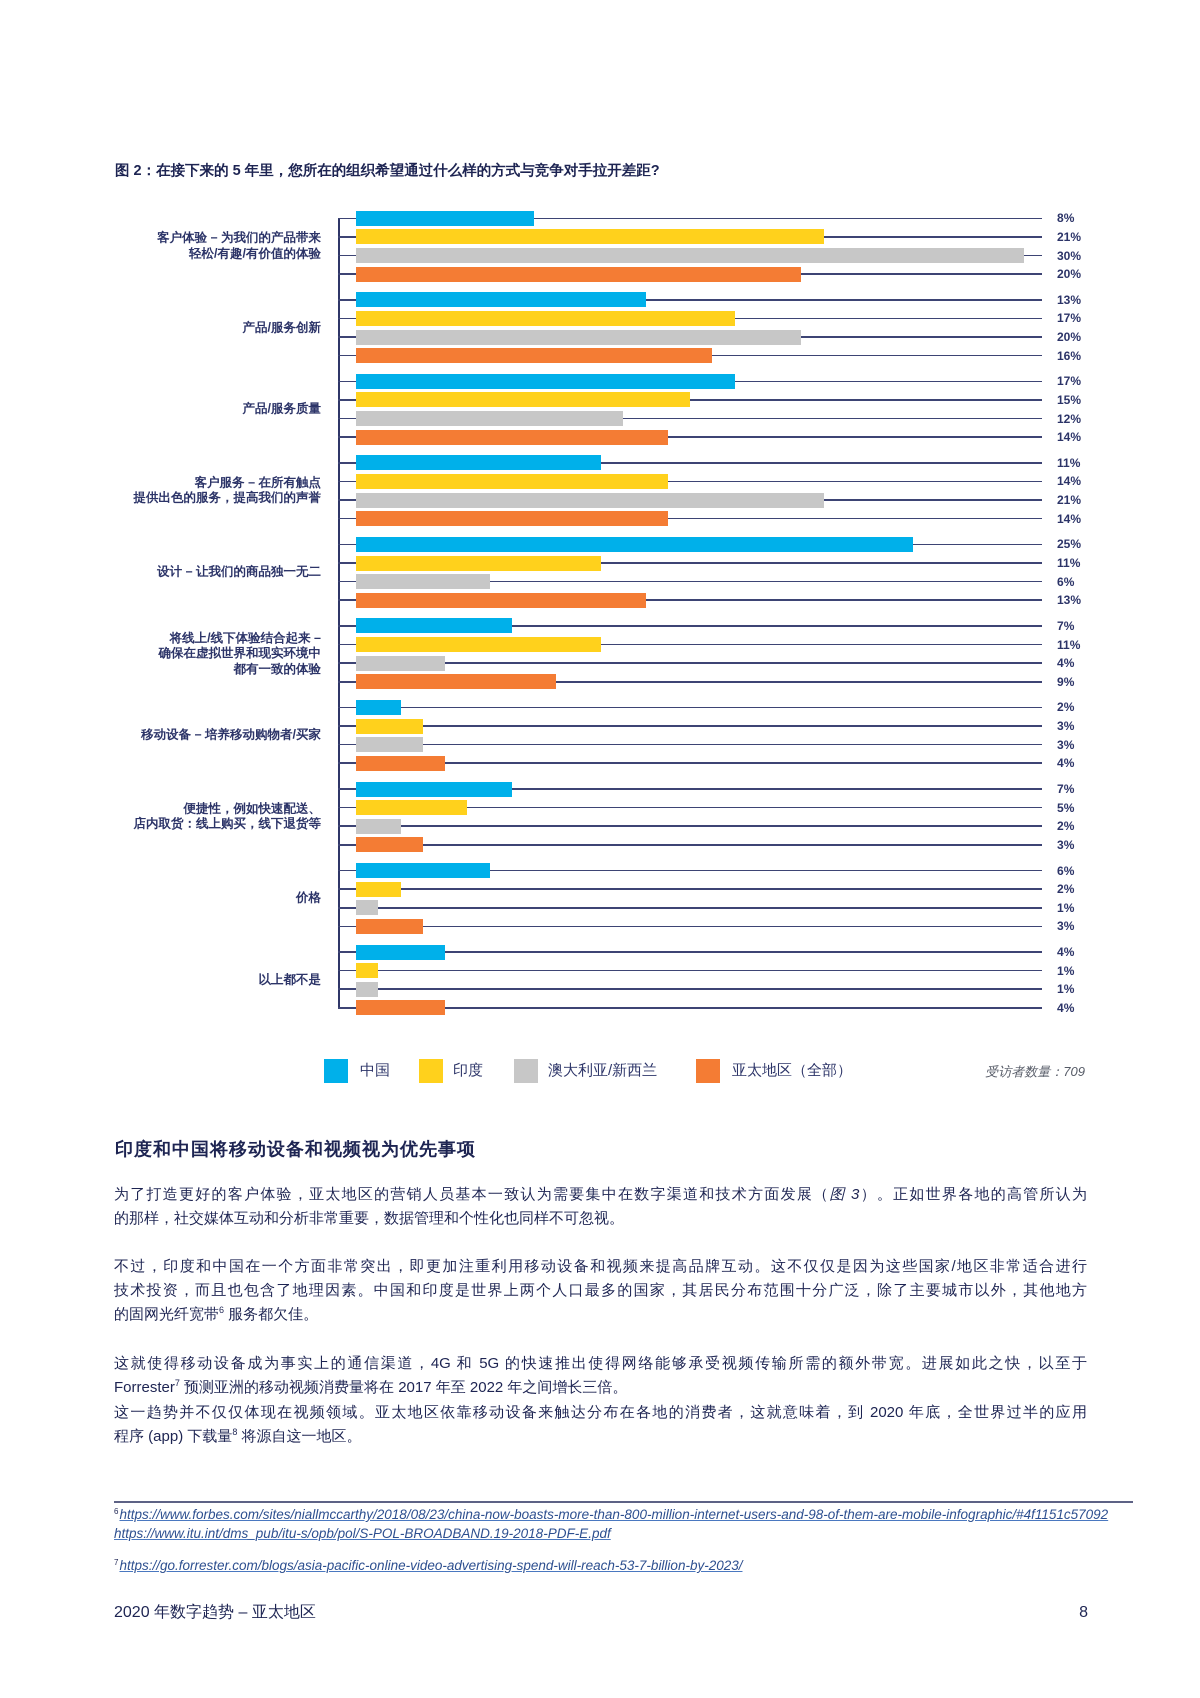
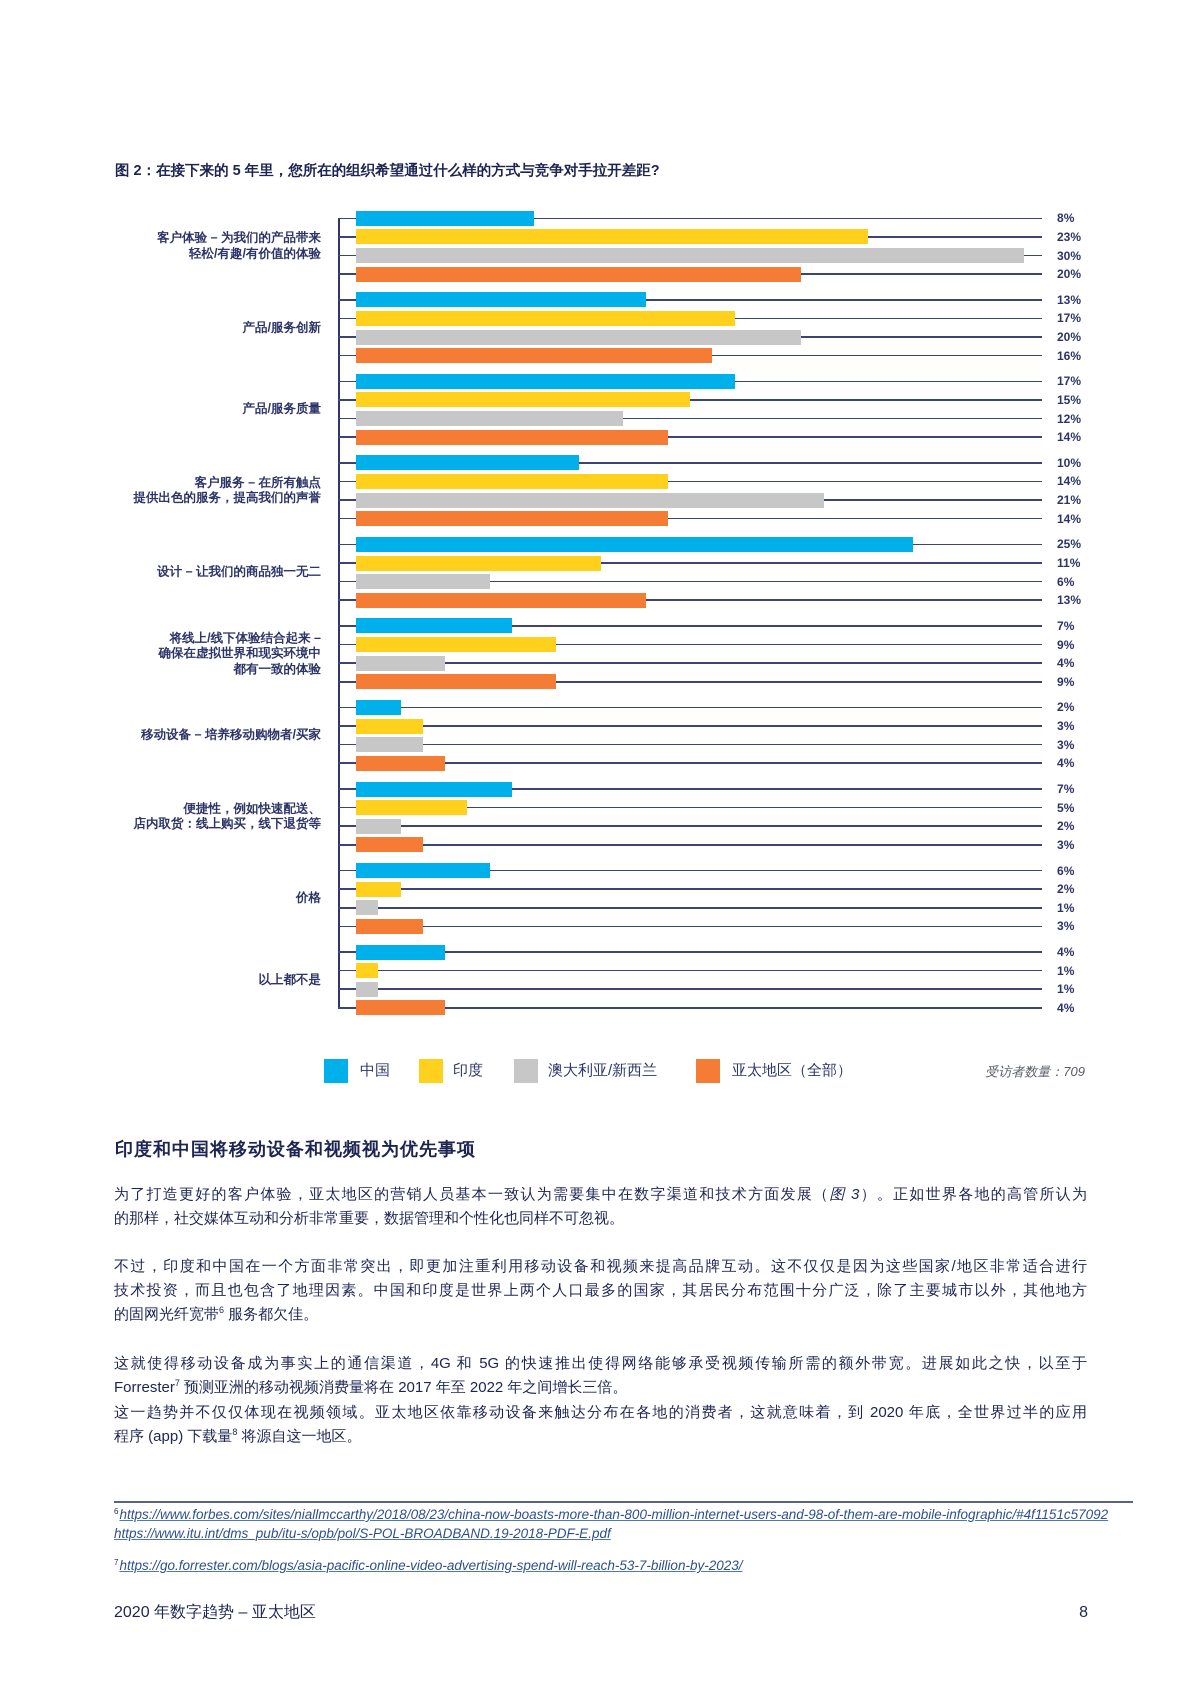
印度/客户体验 – 为我们的产品带来 轻松/有趣/有价值的体验: 21 -> 23
中国/客户服务 – 在所有触点 提供出色的服务，提高我们的声誉: 11 -> 10
印度/将线上/线下体验结合起来 – 确保在虚拟世界和现实环境中 都有一致的体验: 11 -> 9
